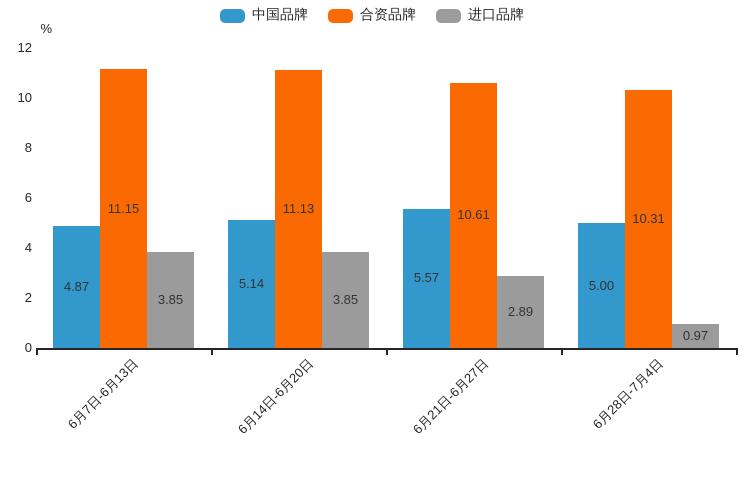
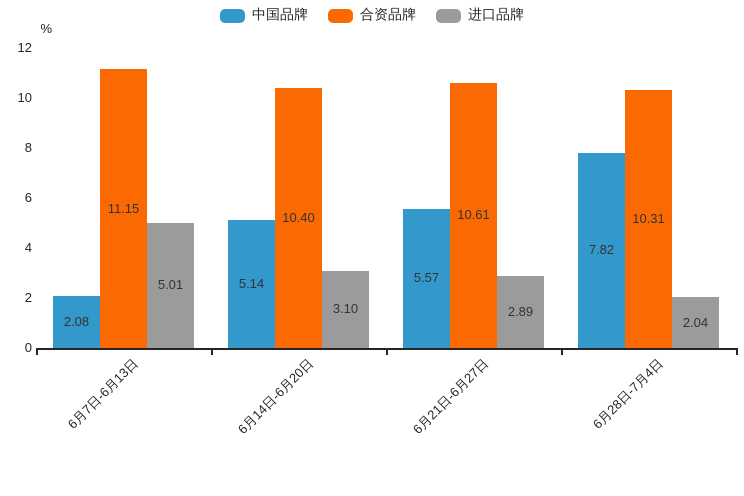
中国品牌/6月7日-6月13日: 4.87 -> 2.08
进口品牌/6月7日-6月13日: 3.85 -> 5.01
合资品牌/6月14日-6月20日: 11.13 -> 10.40
进口品牌/6月14日-6月20日: 3.85 -> 3.10
中国品牌/6月28日-7月4日: 5.00 -> 7.82
进口品牌/6月28日-7月4日: 0.97 -> 2.04
